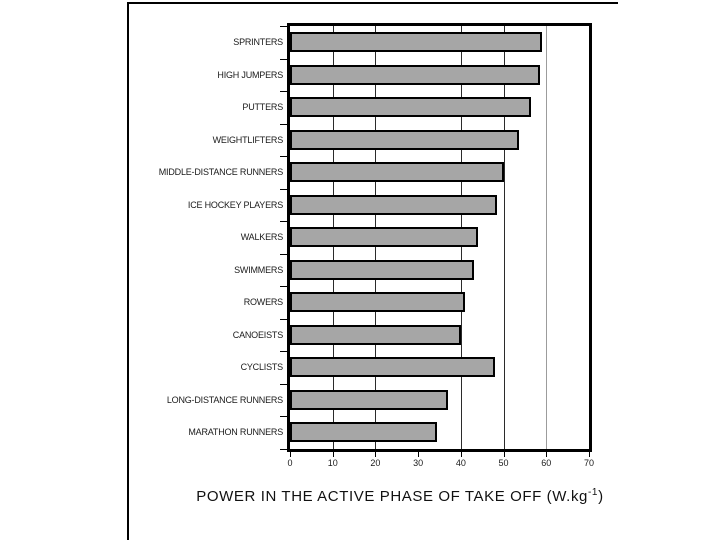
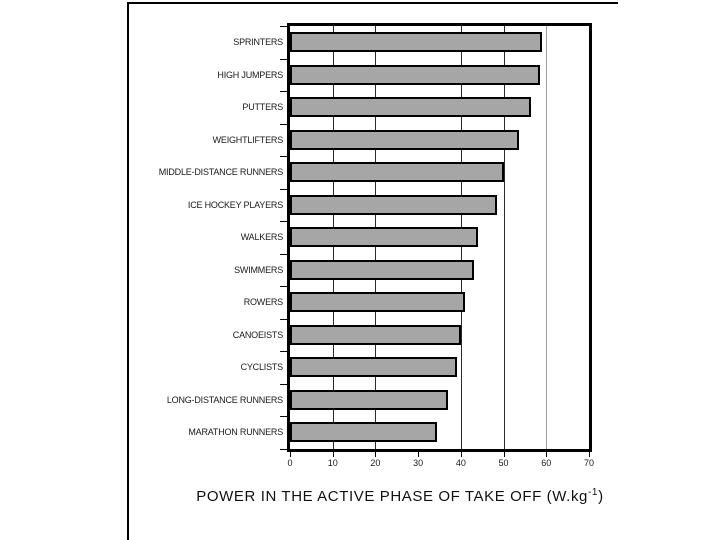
CYCLISTS: 48 -> 39
